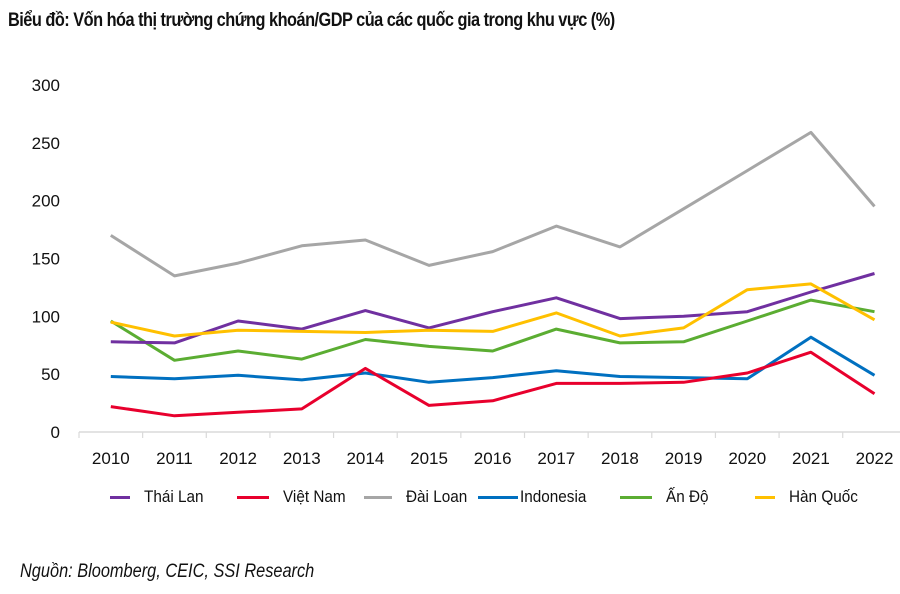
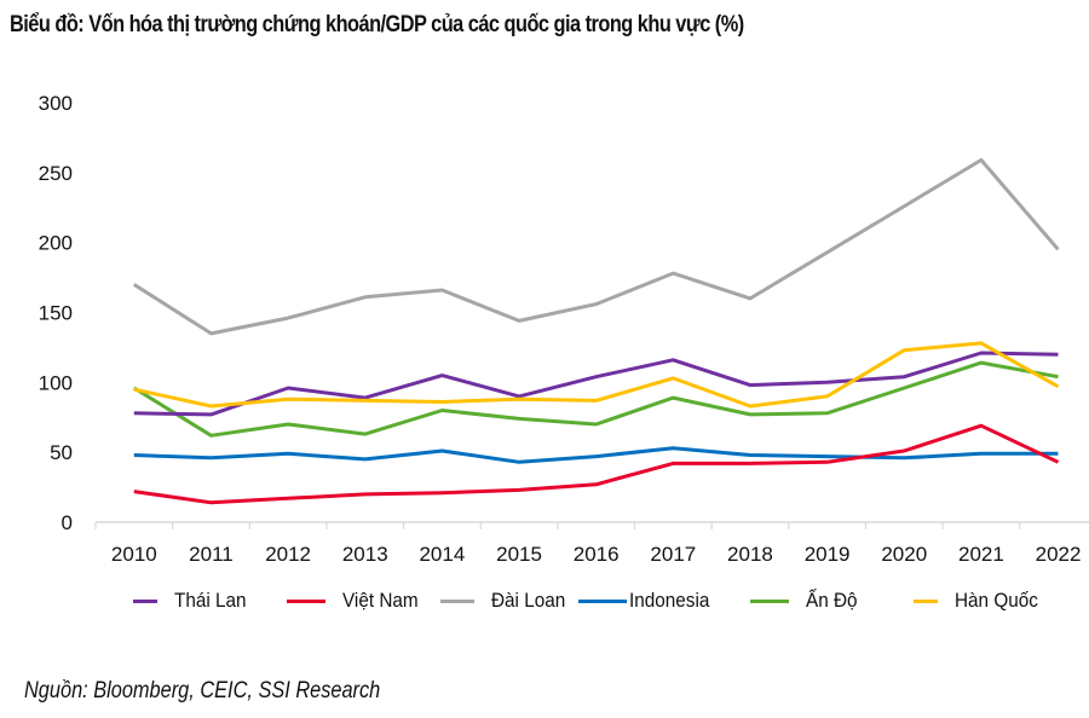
Việt Nam/2014: 55 -> 21
Indonesia/2021: 82 -> 49
Thái Lan/2022: 137 -> 120
Việt Nam/2022: 33 -> 43
